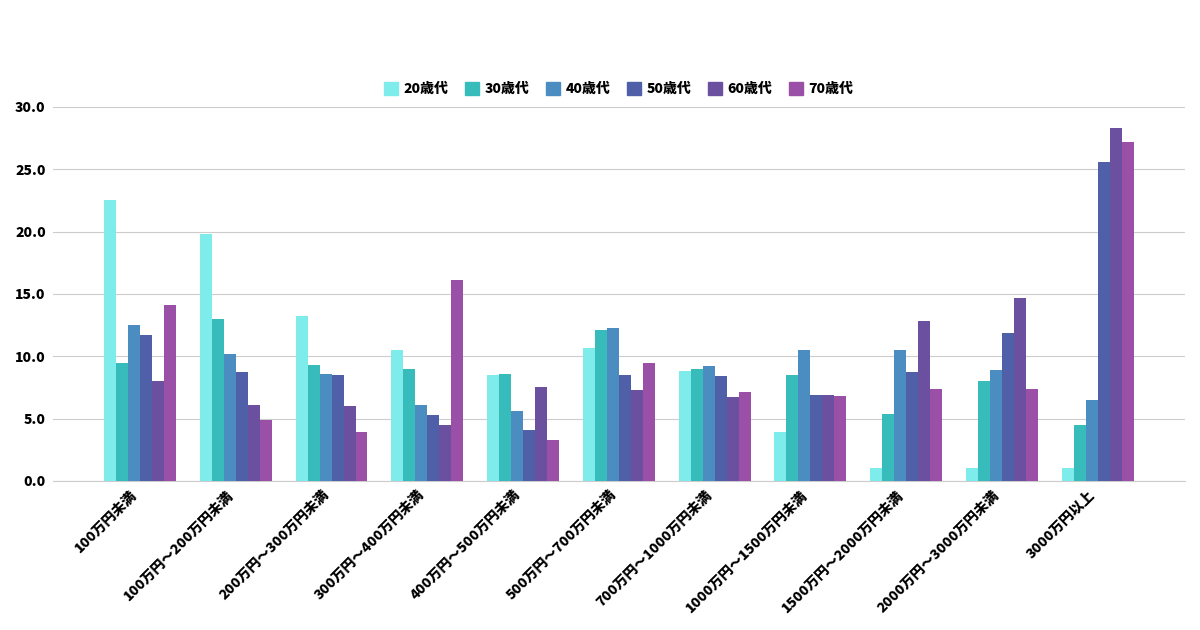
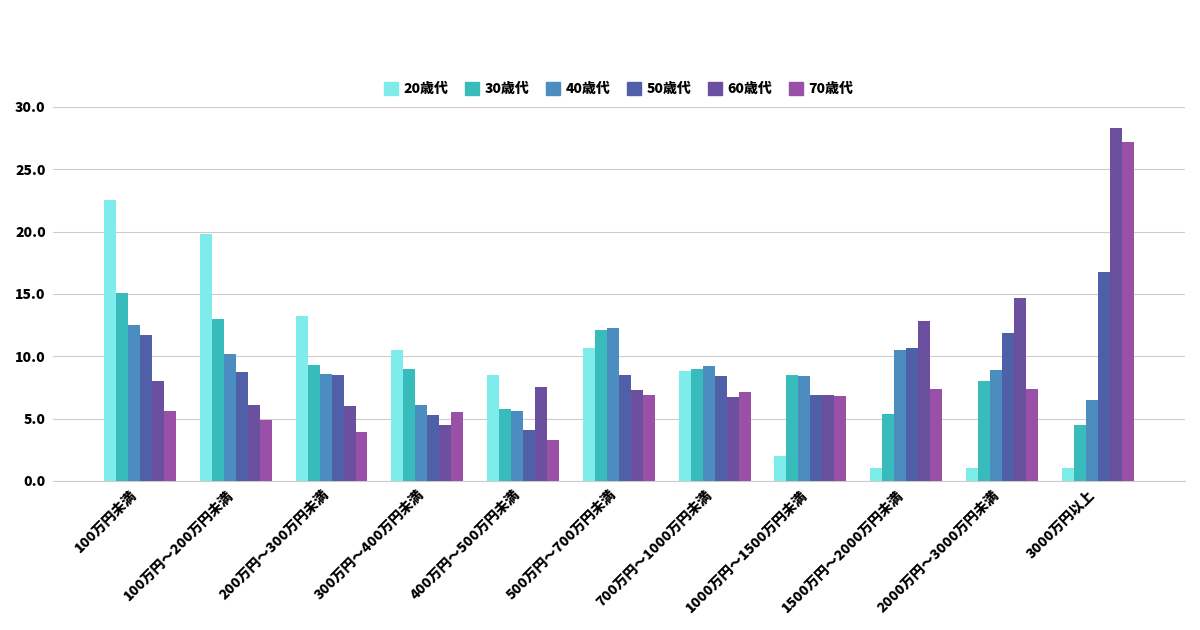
30歳代/100万円未満: 9.5 -> 15.1
70歳代/100万円未満: 14.1 -> 5.6
70歳代/300万円～400万円未満: 16.1 -> 5.5
30歳代/400万円～500万円未満: 8.6 -> 5.8
70歳代/500万円～700万円未満: 9.5 -> 6.9
20歳代/1000万円～1500万円未満: 3.9 -> 2.0
40歳代/1000万円～1500万円未満: 10.5 -> 8.4
50歳代/1500万円～2000万円未満: 8.7 -> 10.7
50歳代/3000万円以上: 25.6 -> 16.8
